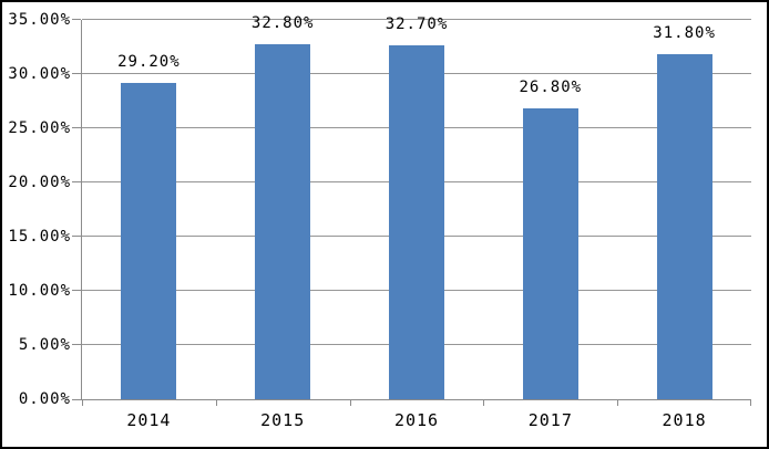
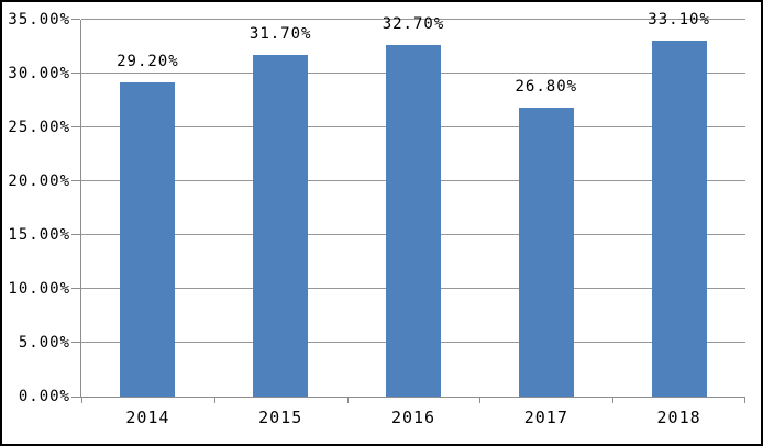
2015: 32.80% -> 31.70%
2018: 31.80% -> 33.10%
